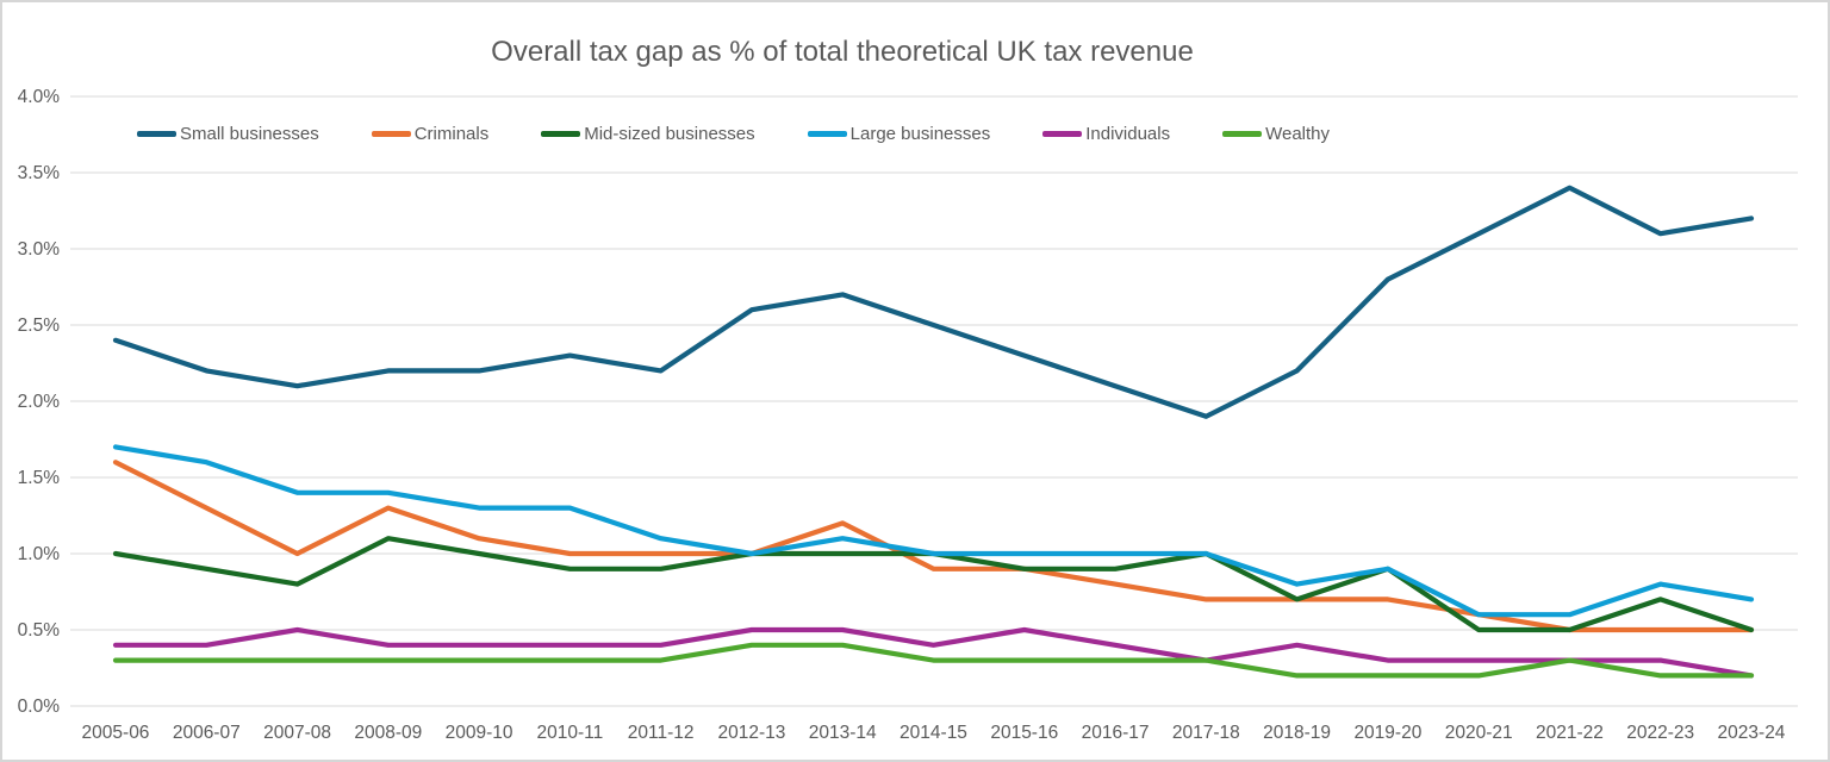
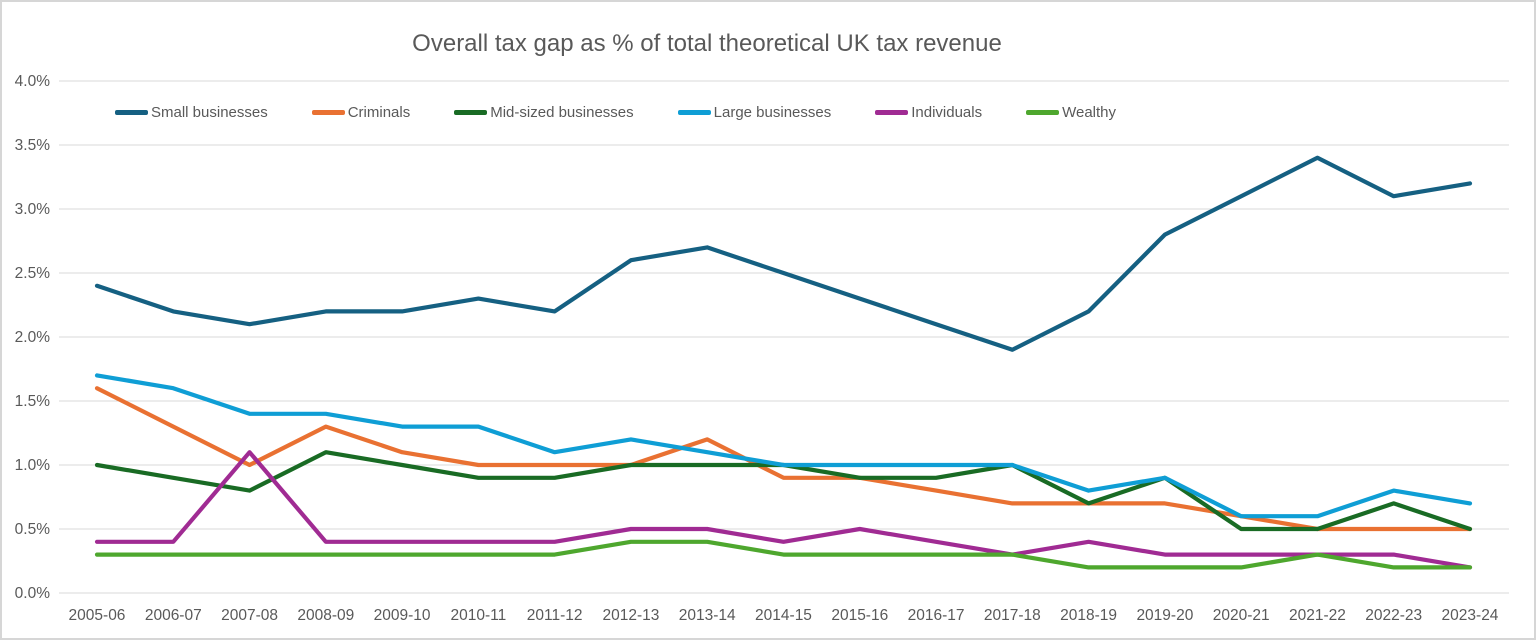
Individuals/2007-08: 0.5% -> 1.1%
Large businesses/2012-13: 1.0% -> 1.2%
